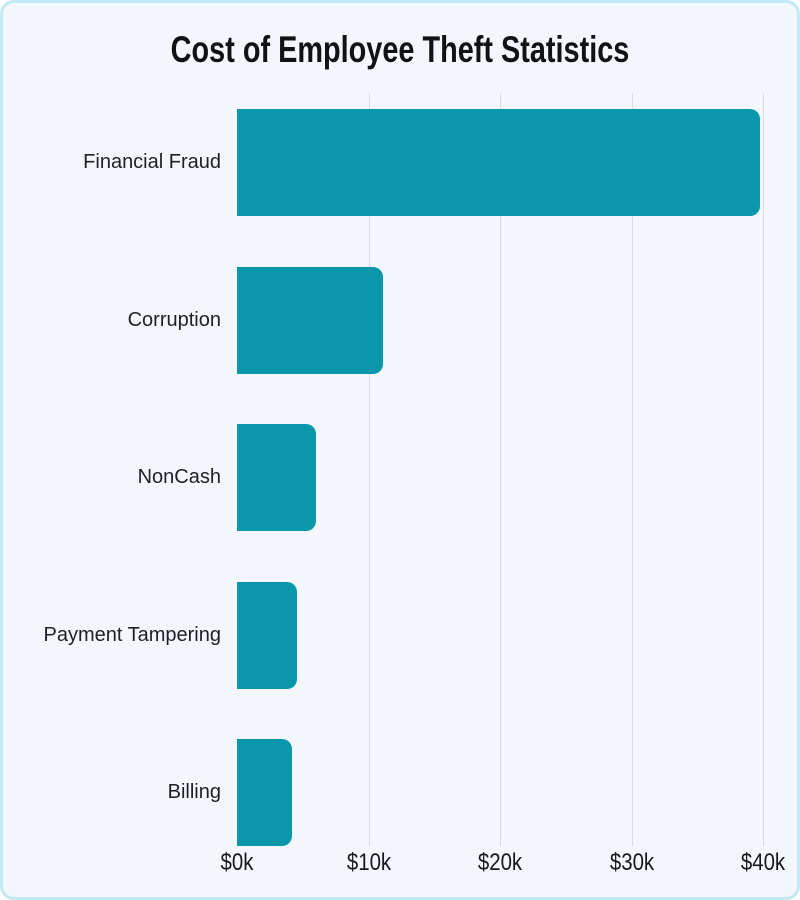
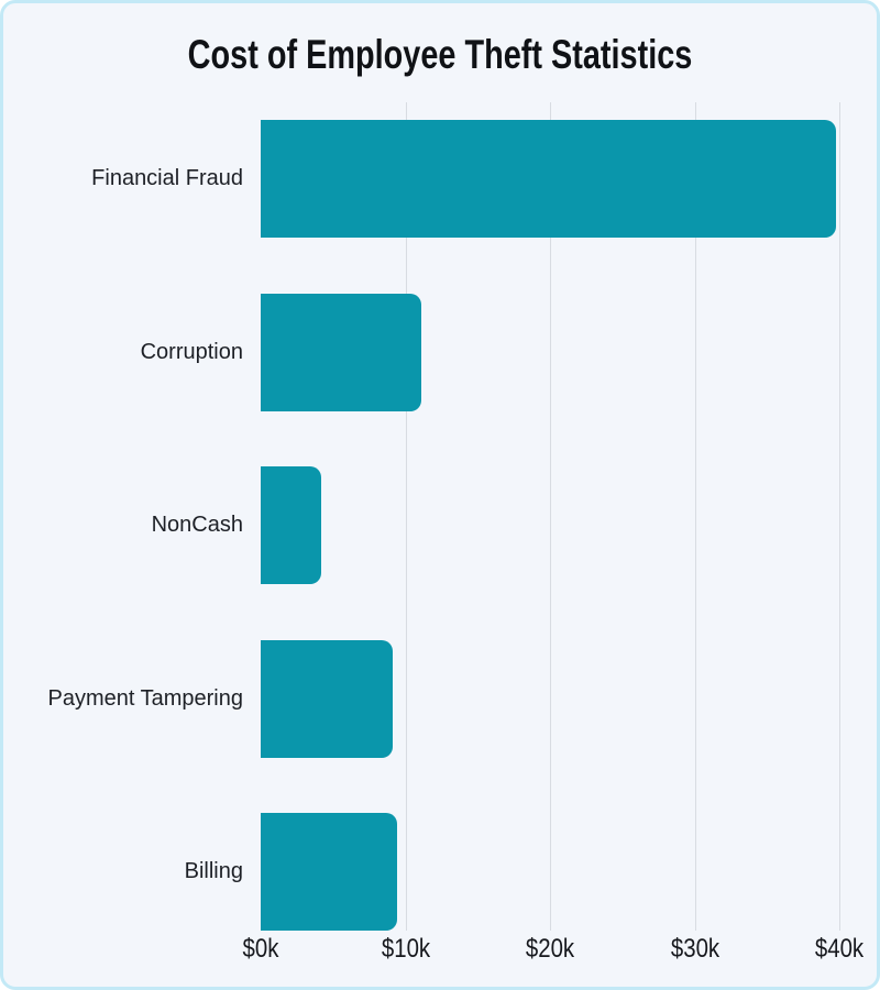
NonCash: $6.0k -> $4.2k
Payment Tampering: $4.6k -> $9.1k
Billing: $4.2k -> $9.4k
